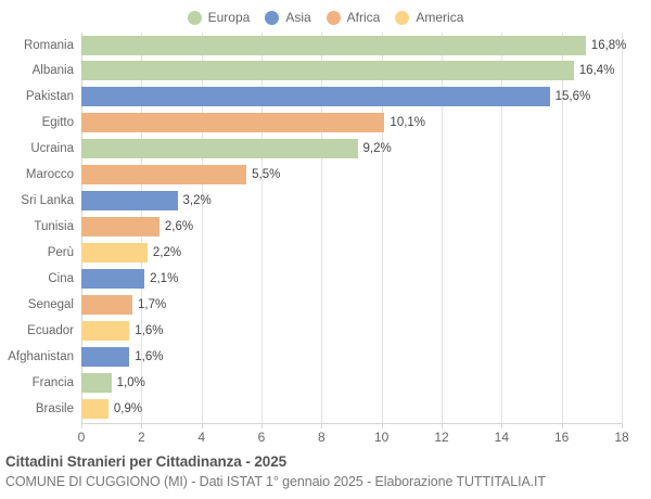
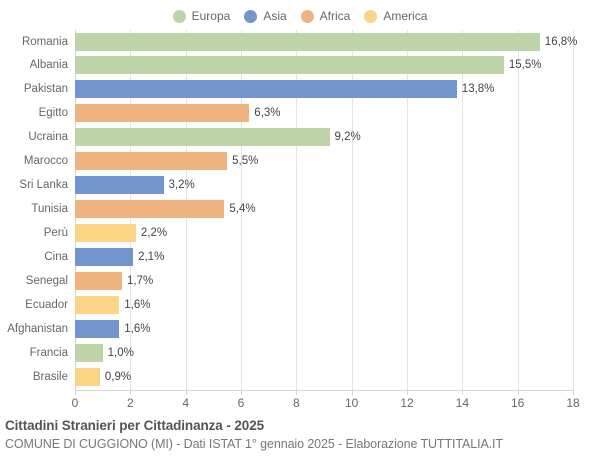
Albania: 16,4% -> 15,5%
Pakistan: 15,6% -> 13,8%
Egitto: 10,1% -> 6,3%
Tunisia: 2,6% -> 5,4%
